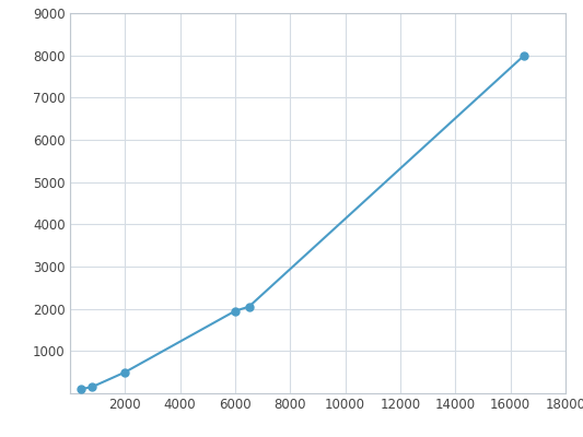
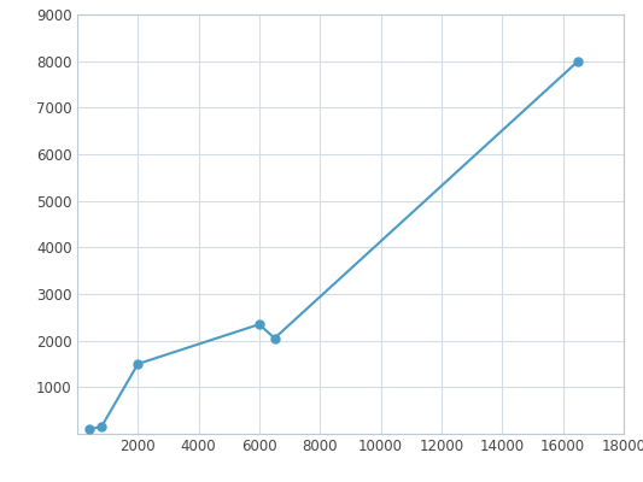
2000: 500 -> 1500
6000: 1950 -> 2350
